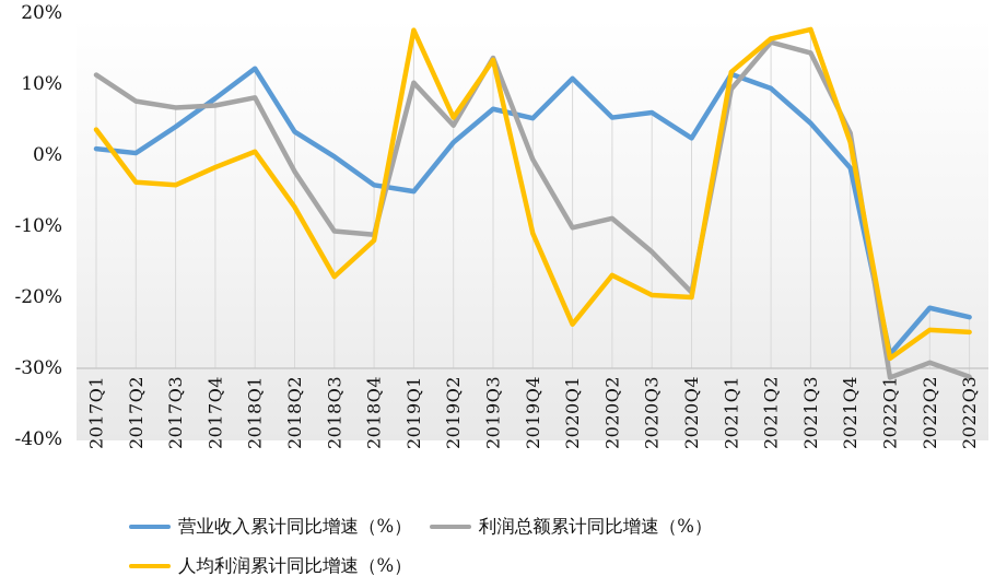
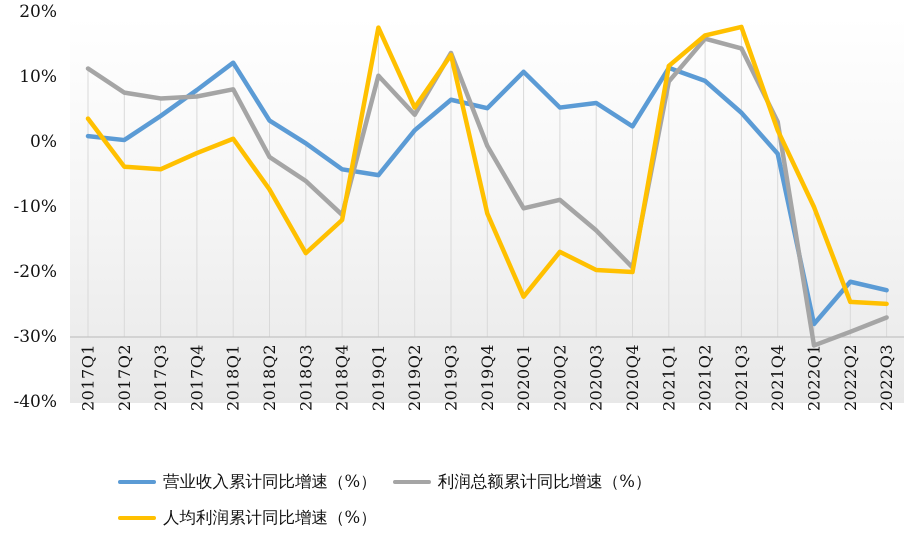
利润总额累计同比增速（%）/2018Q3: -11% -> -6%
人均利润累计同比增速（%）/2022Q1: -29% -> -10%
利润总额累计同比增速（%）/2022Q3: -31% -> -27%
